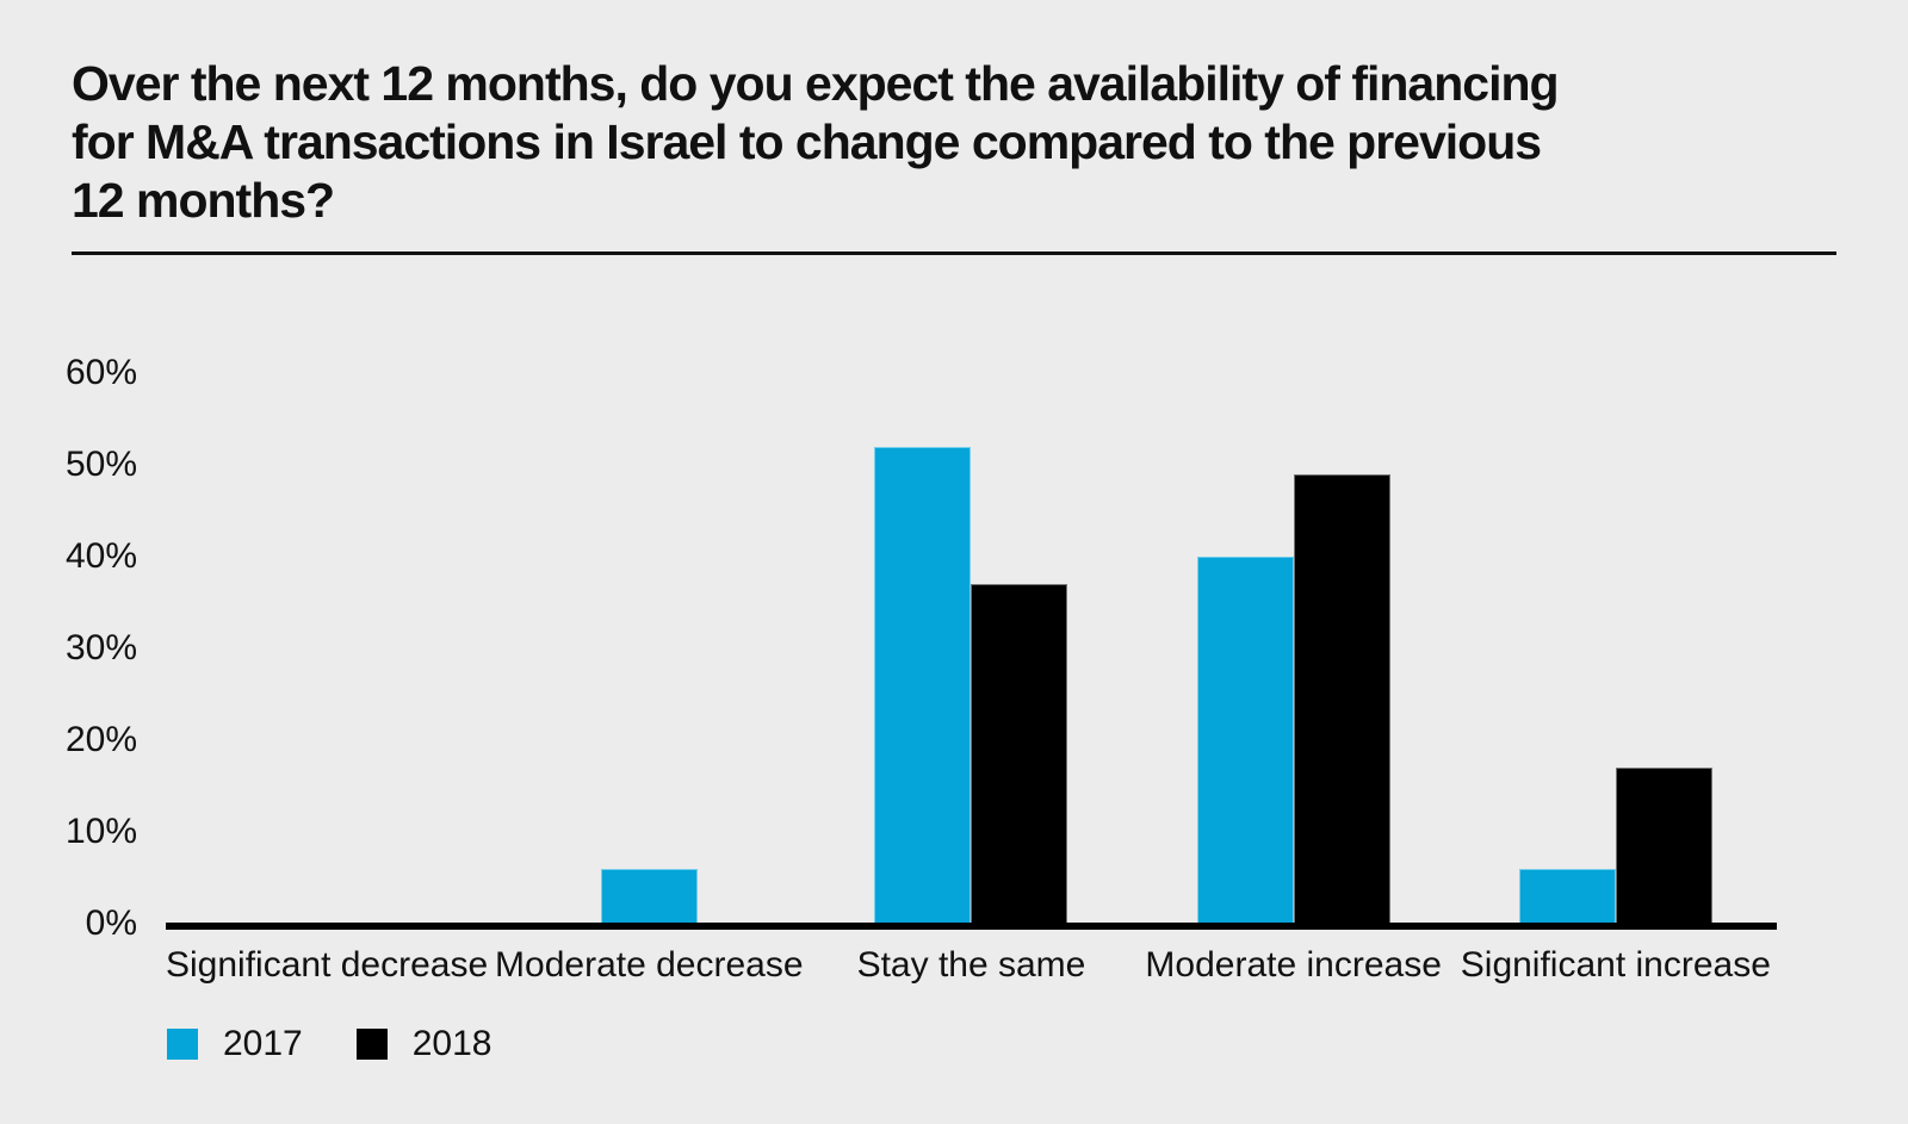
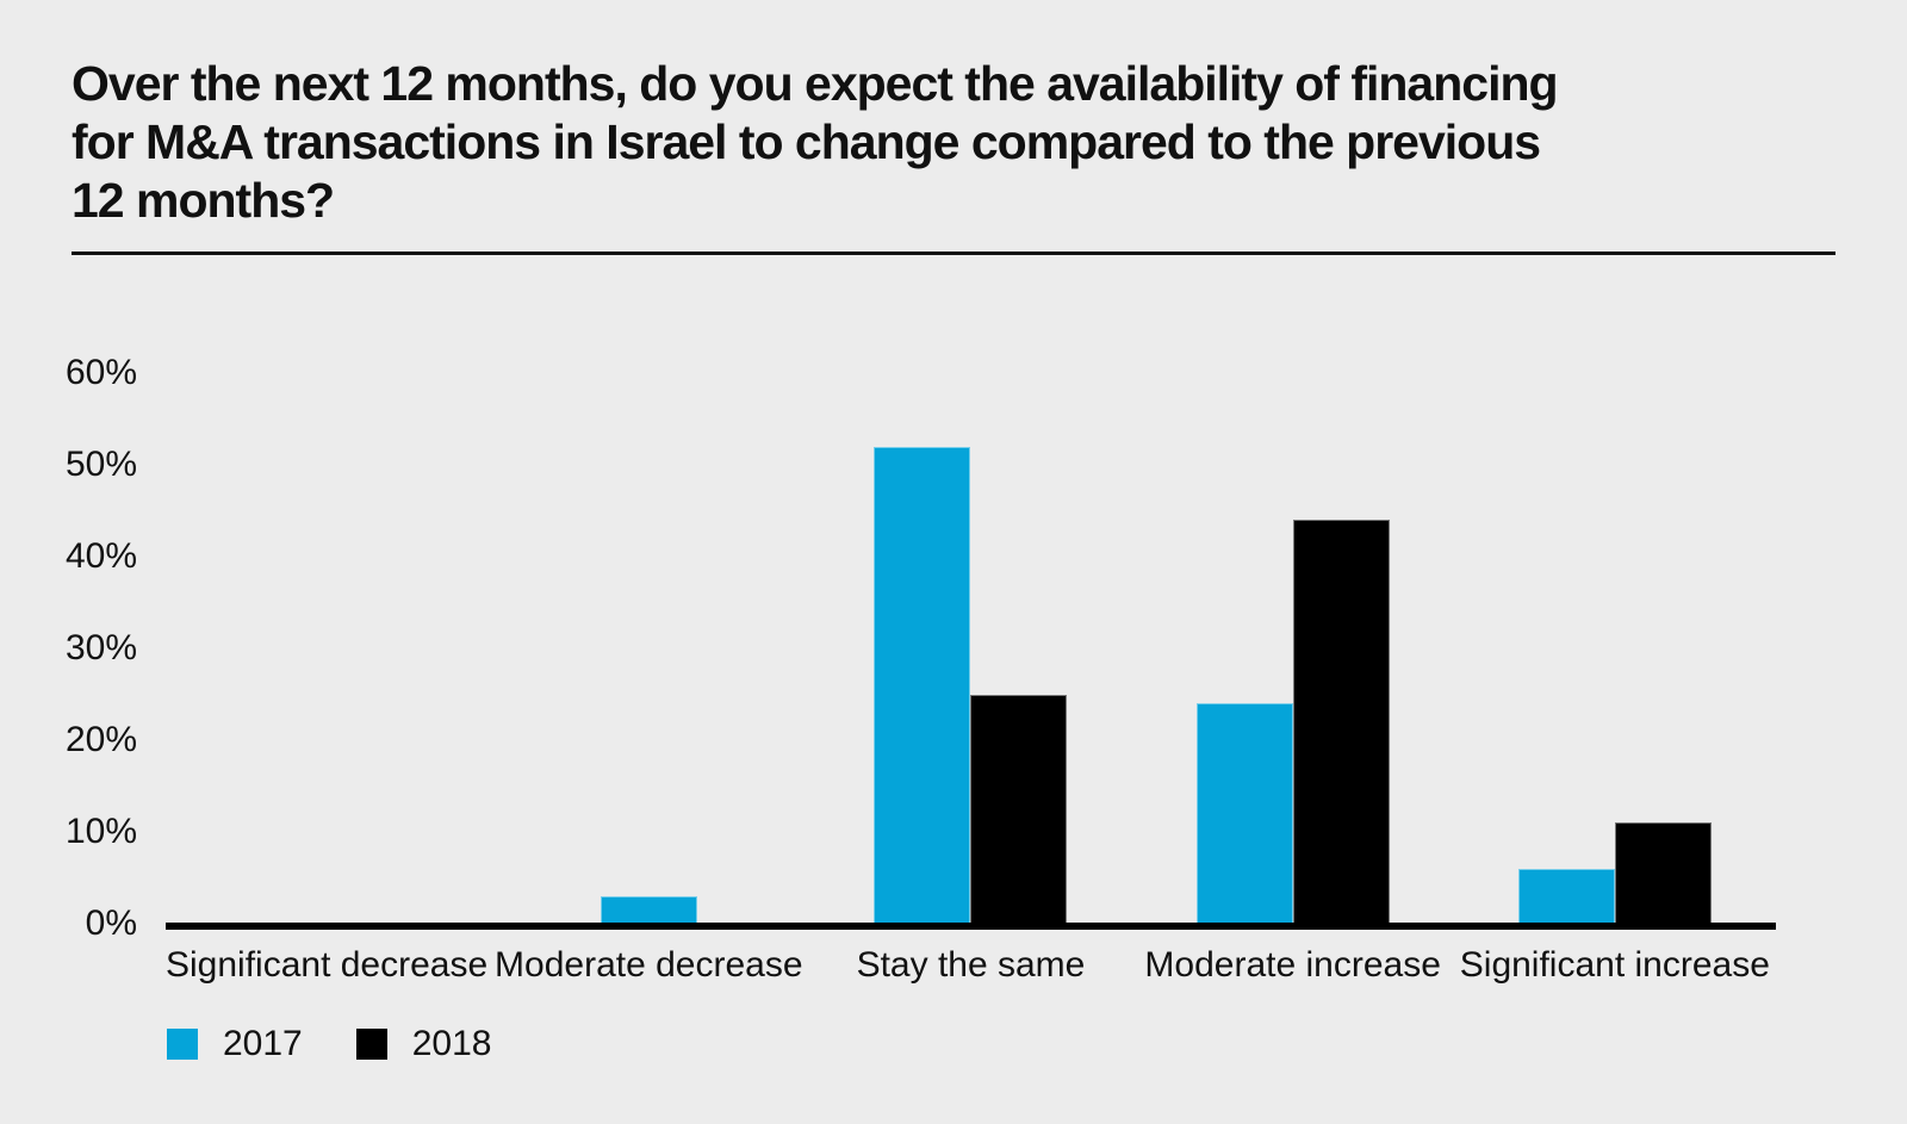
2017/Moderate decrease: 6% -> 3%
2018/Stay the same: 37% -> 25%
2017/Moderate increase: 40% -> 24%
2018/Moderate increase: 49% -> 44%
2018/Significant increase: 17% -> 11%
